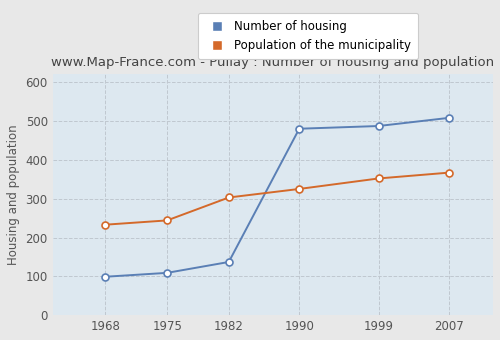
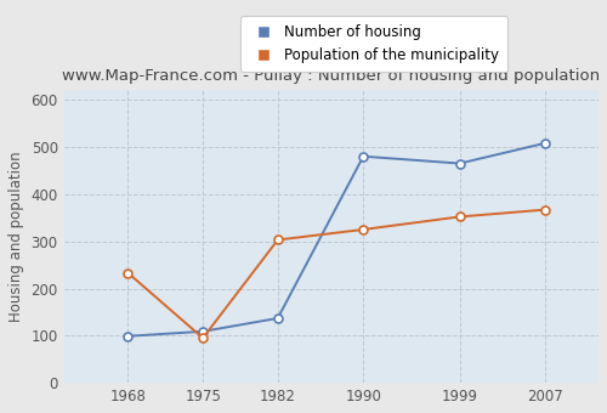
Population of the municipality/1975: 244 -> 95
Number of housing/1999: 487 -> 465
